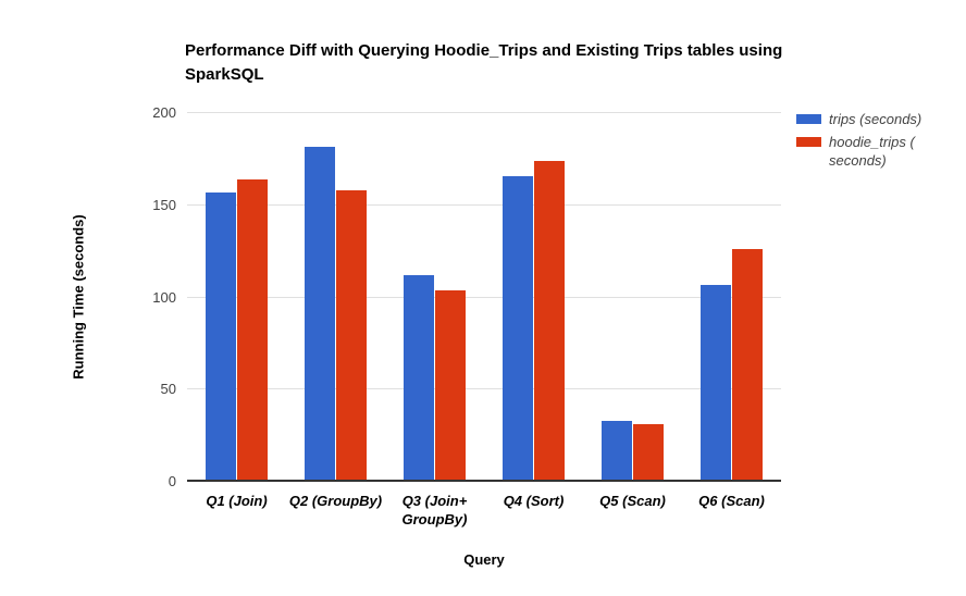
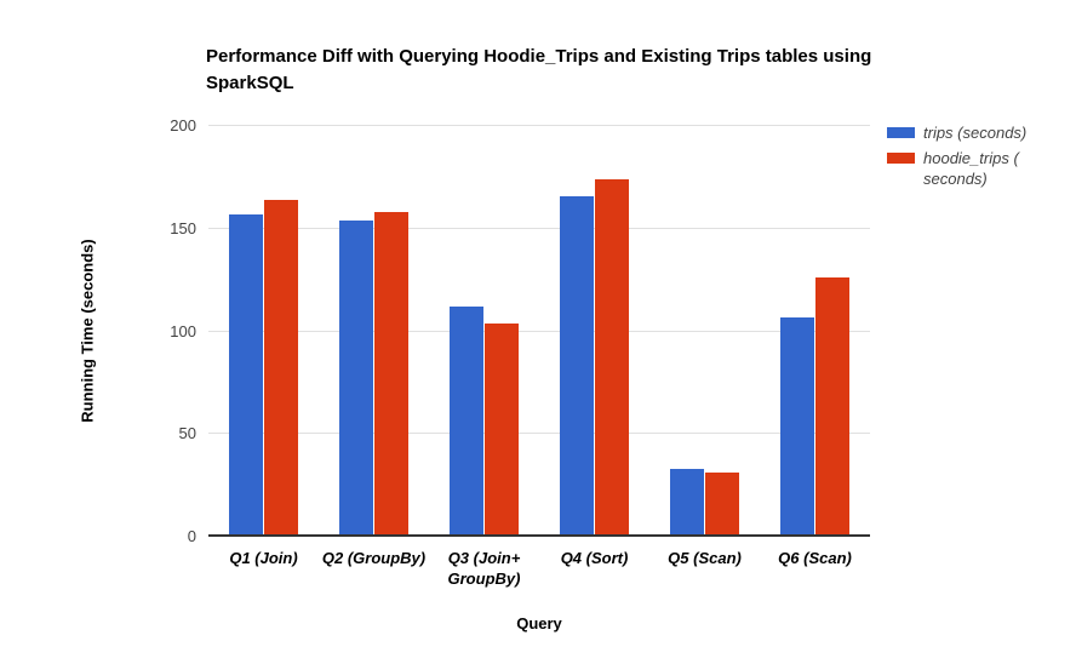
trips (seconds)/Q2 (GroupBy): 182 -> 154
